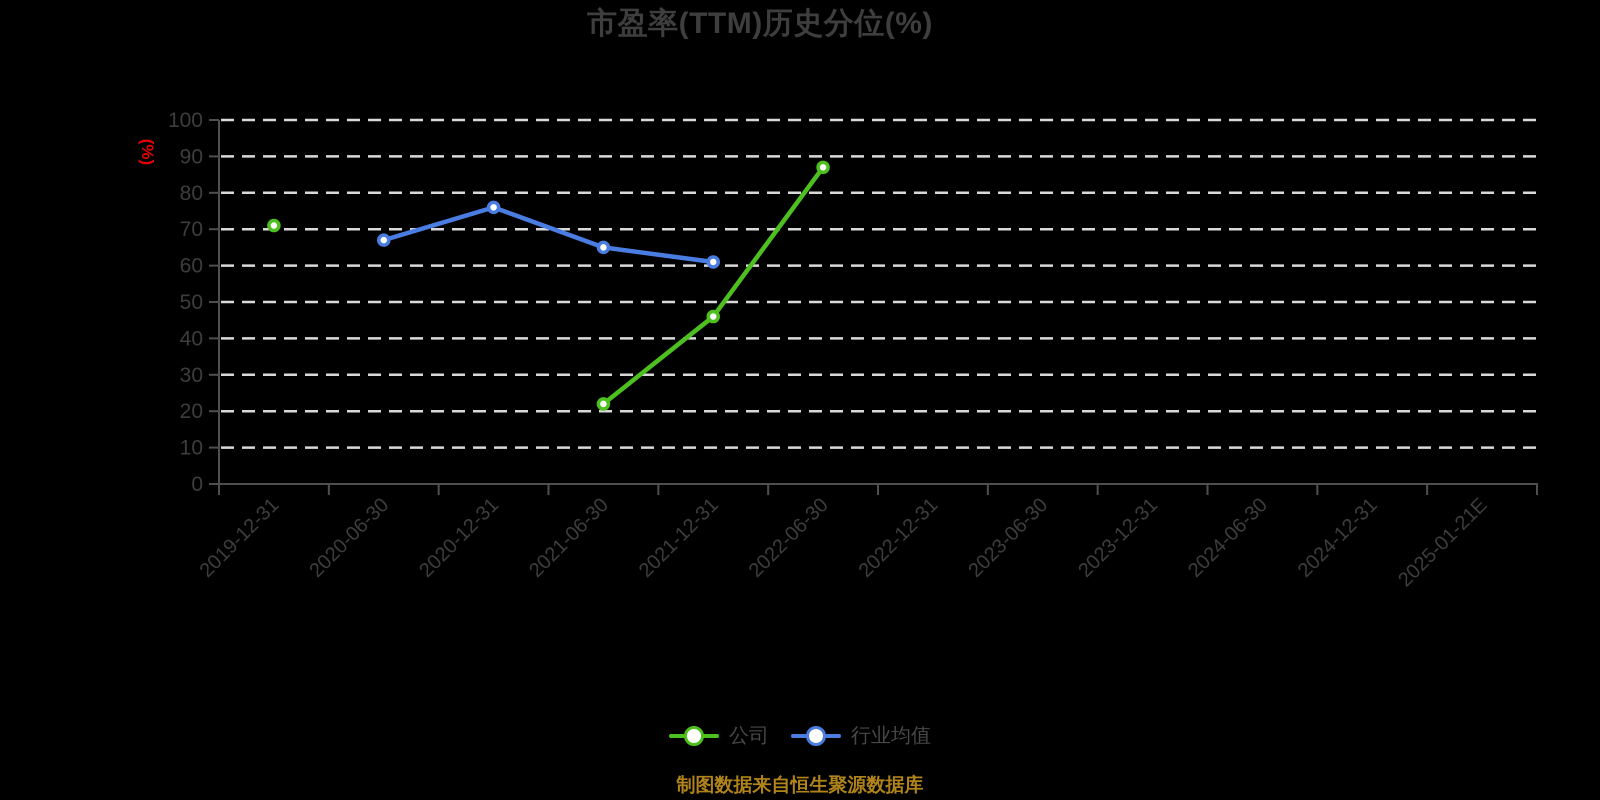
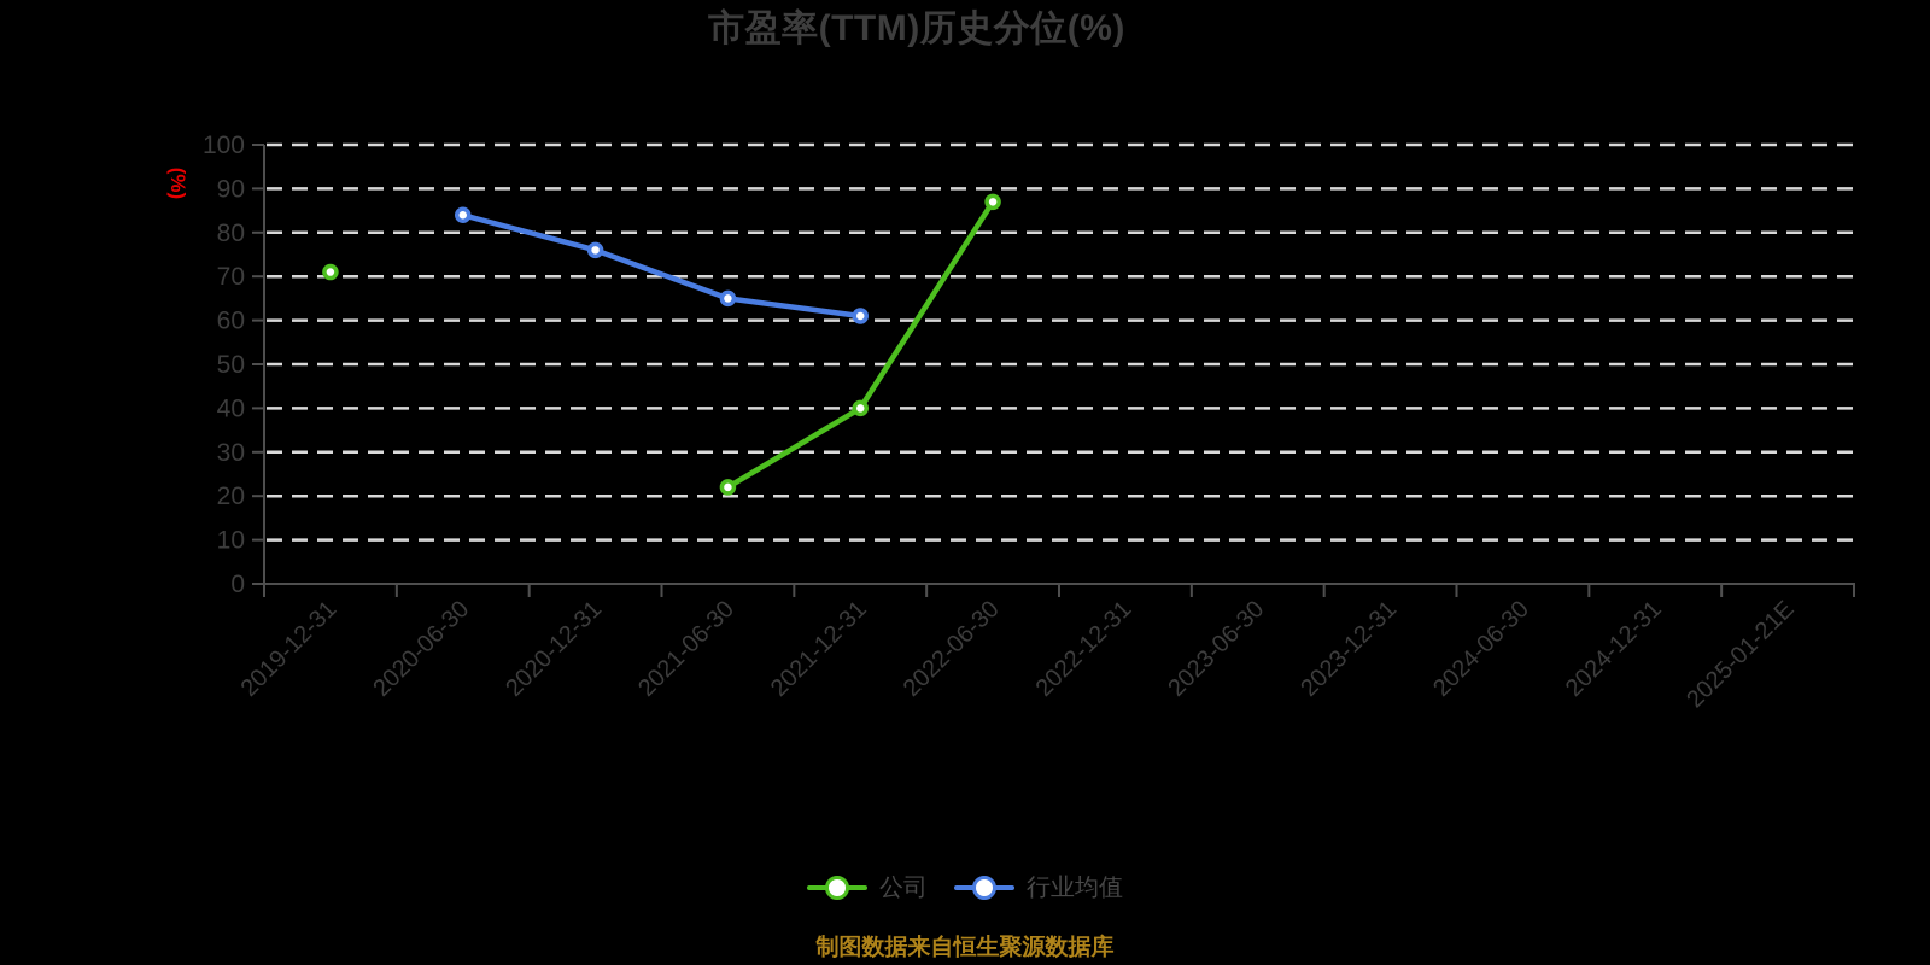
行业均值/2020-06-30: 67 -> 84
公司/2021-12-31: 46 -> 40
